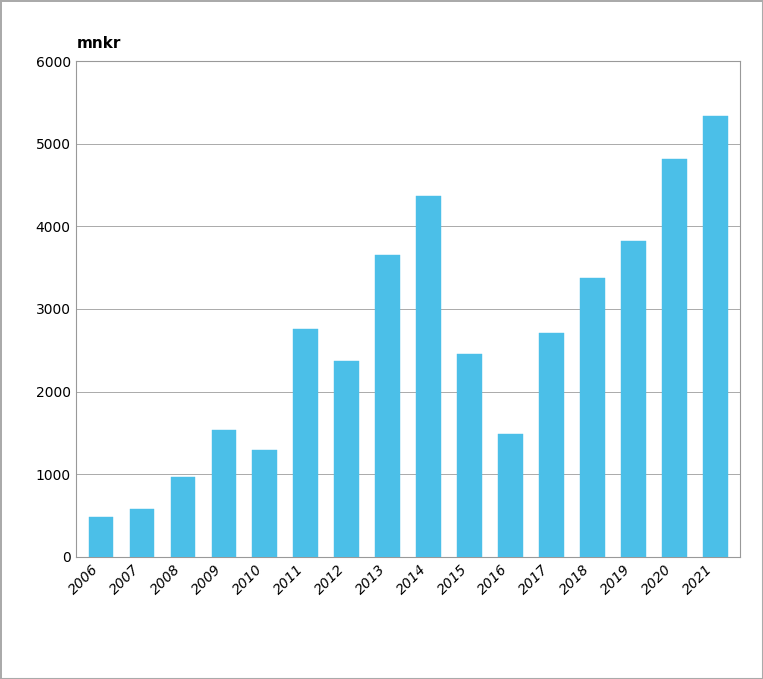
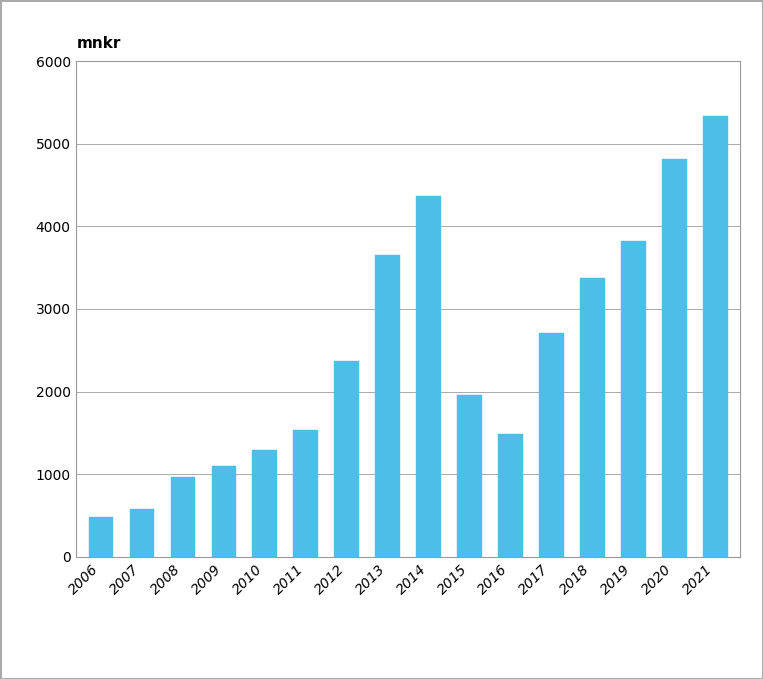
2009: 1540 -> 1100
2011: 2760 -> 1540
2015: 2460 -> 1960
